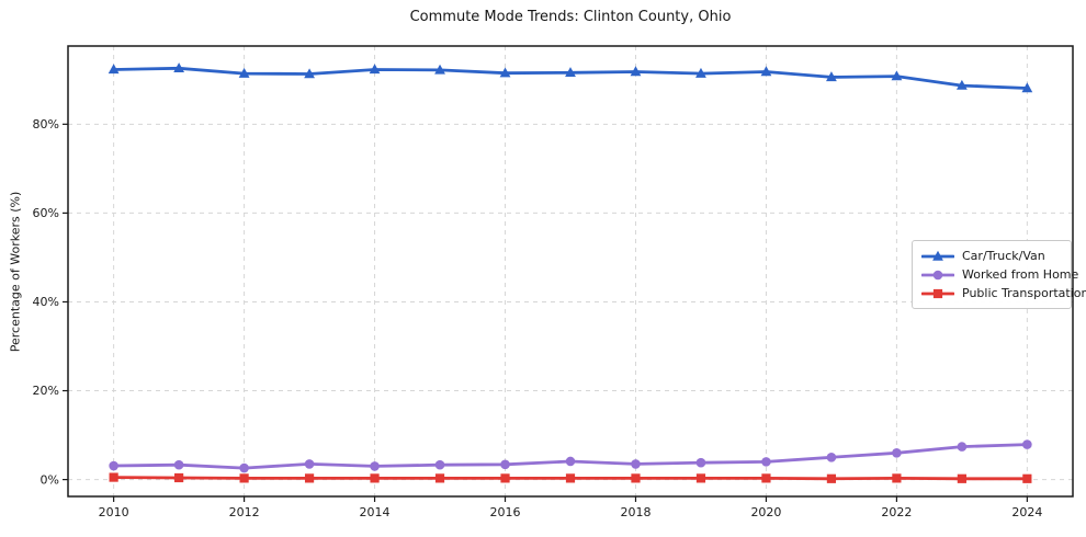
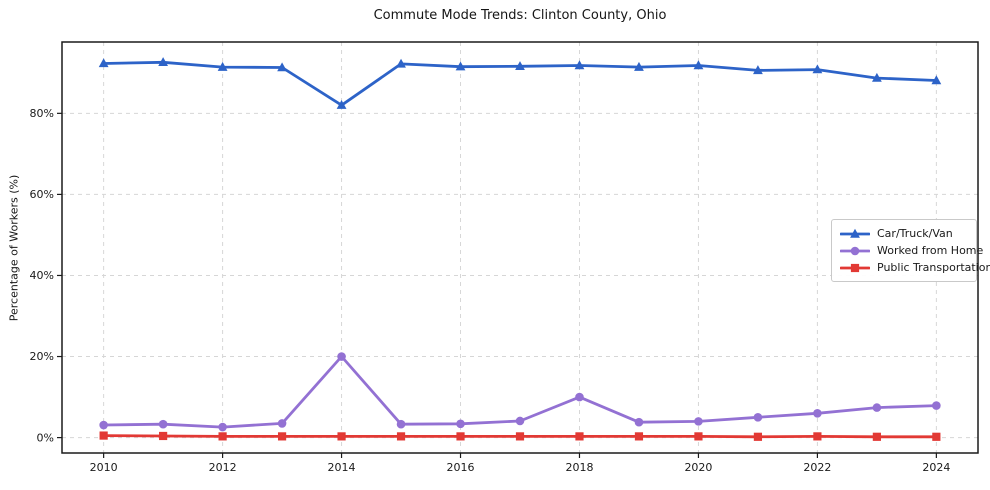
Car/Truck/Van/2014: 92% -> 82%
Worked from Home/2014: 3% -> 20%
Worked from Home/2018: 4% -> 10%
